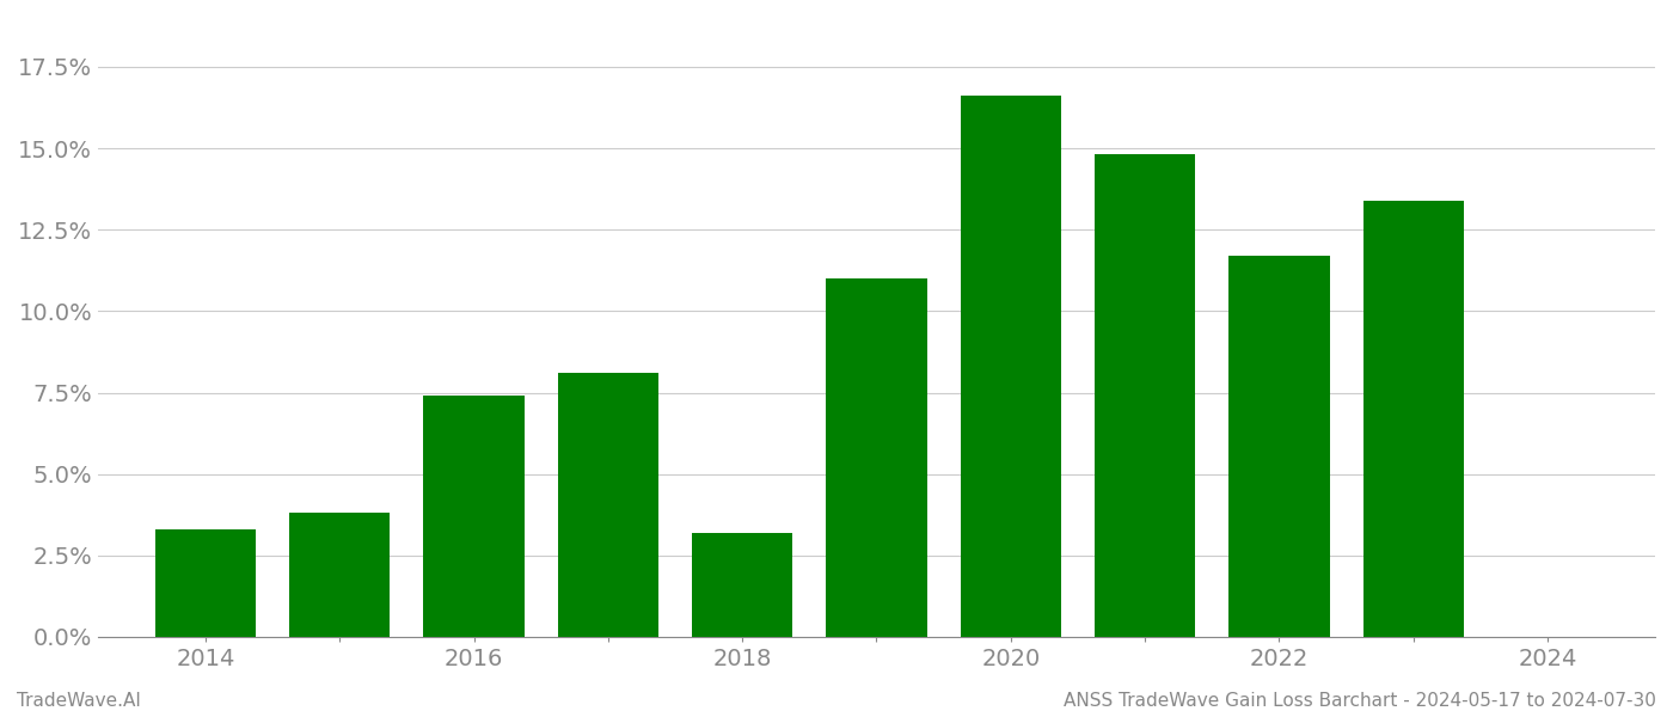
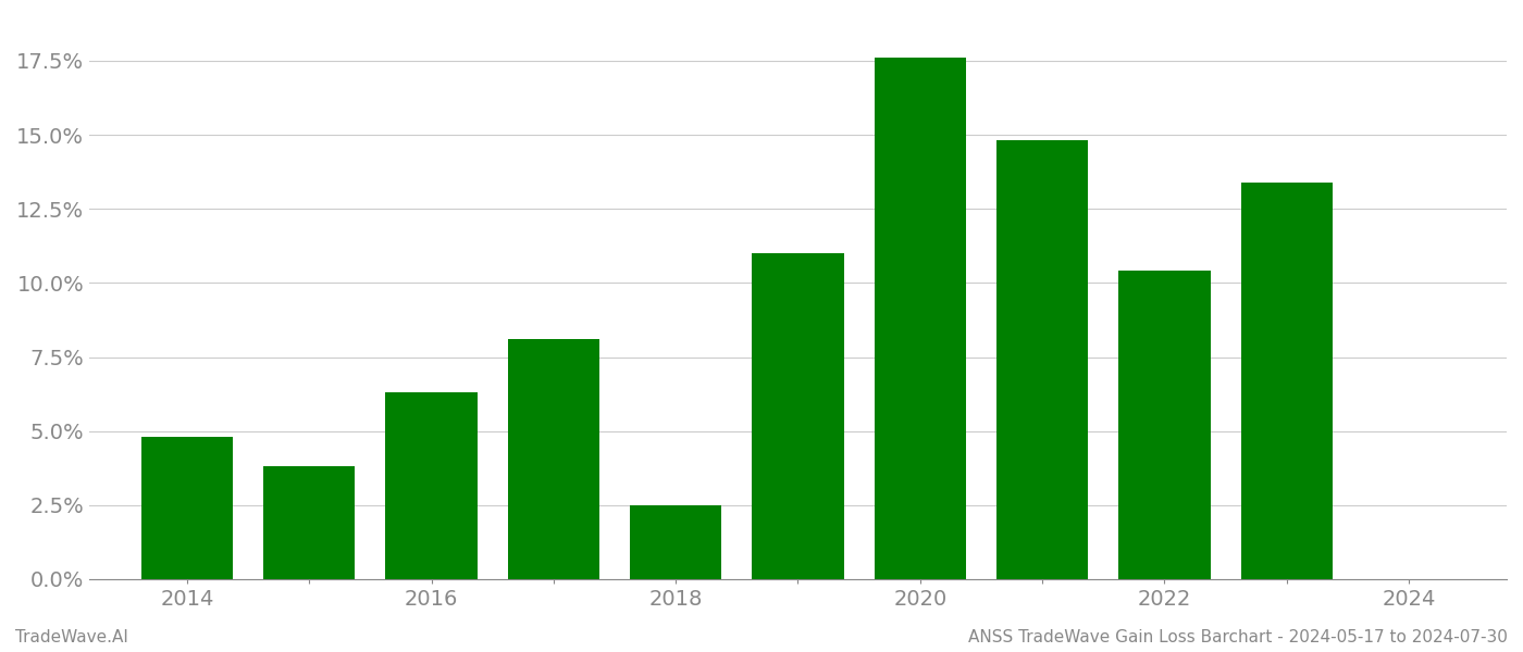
2014: 3.3% -> 4.8%
2016: 7.4% -> 6.3%
2018: 3.2% -> 2.5%
2020: 16.6% -> 17.6%
2022: 11.7% -> 10.4%
